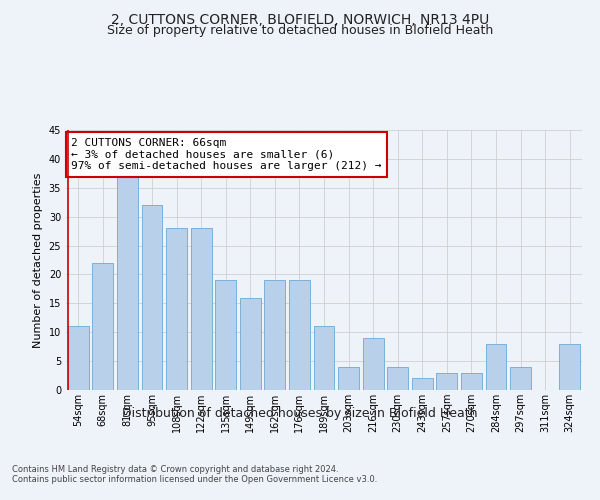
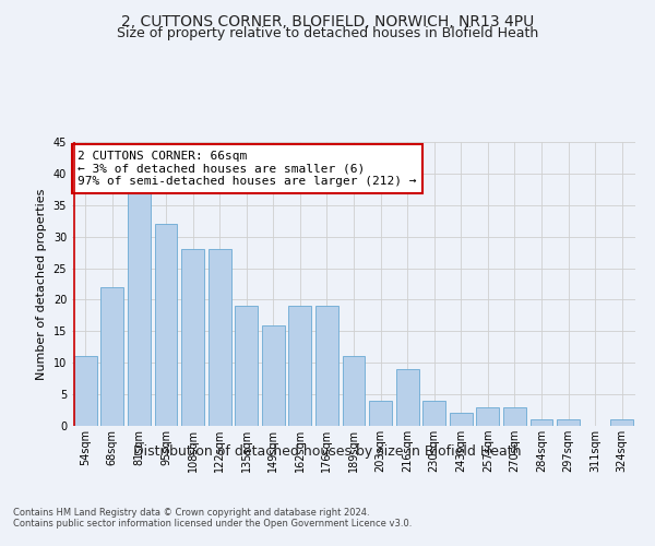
284sqm: 8 -> 1
297sqm: 4 -> 1
324sqm: 8 -> 1
